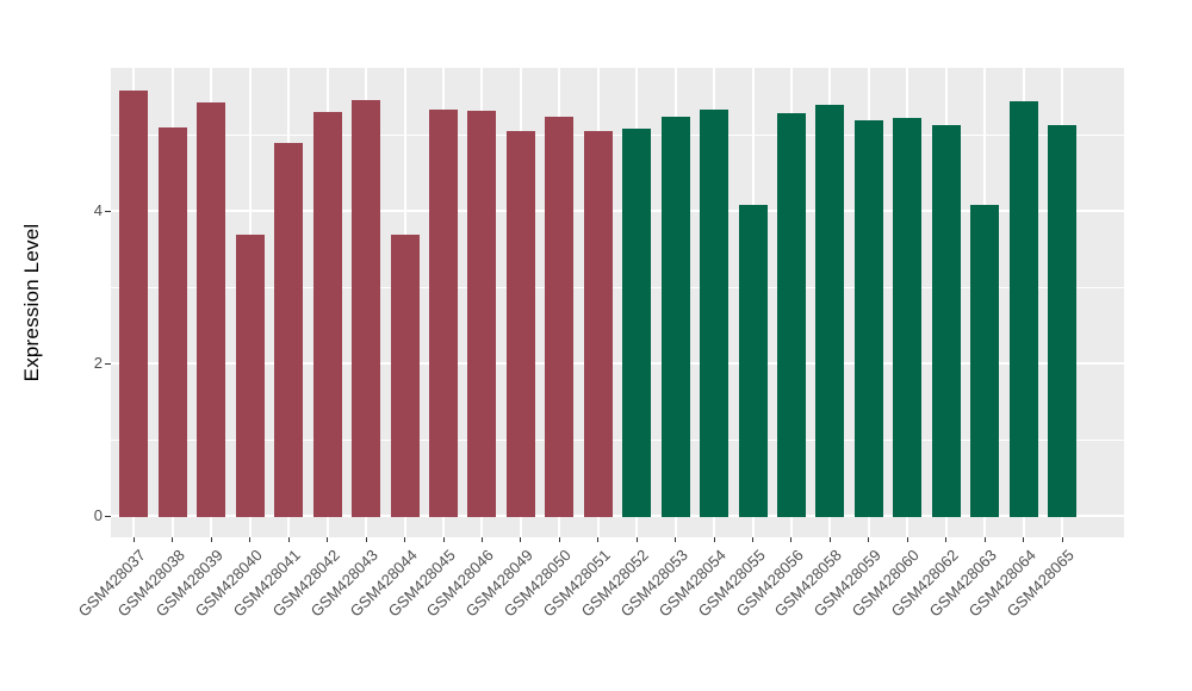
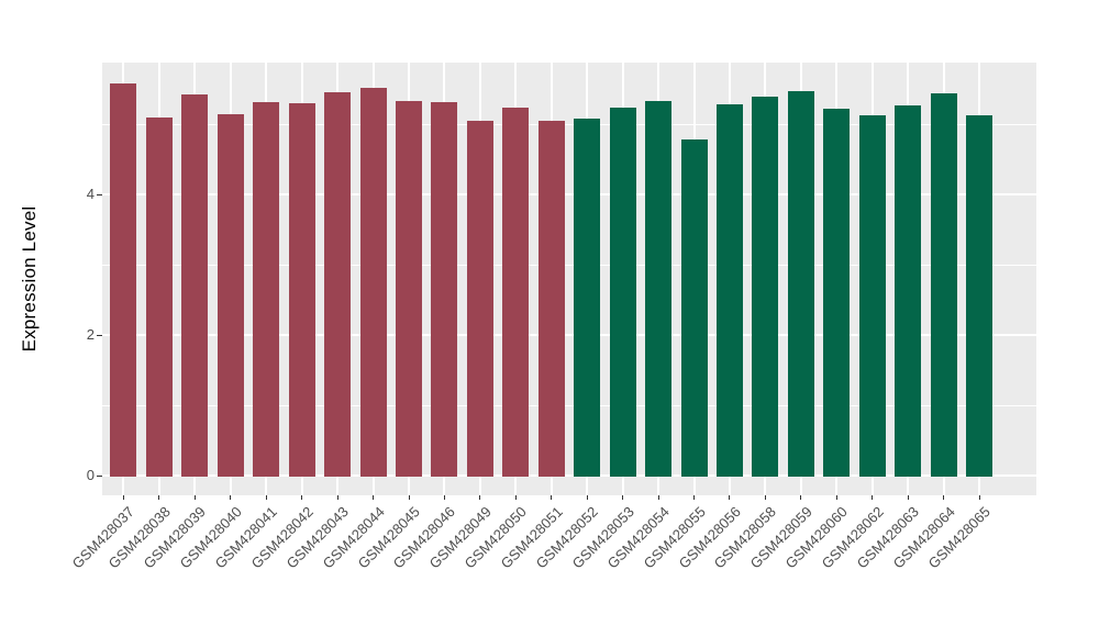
GSM428040: 3.7 -> 5.2
GSM428041: 4.9 -> 5.3
GSM428044: 3.7 -> 5.5
GSM428055: 4.1 -> 4.8
GSM428059: 5.2 -> 5.5
GSM428063: 4.1 -> 5.3
